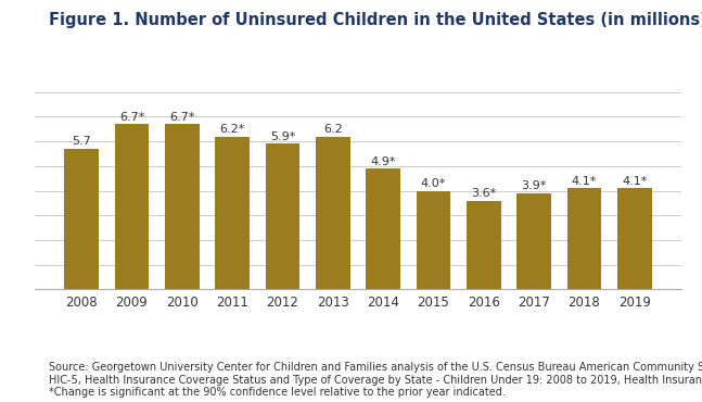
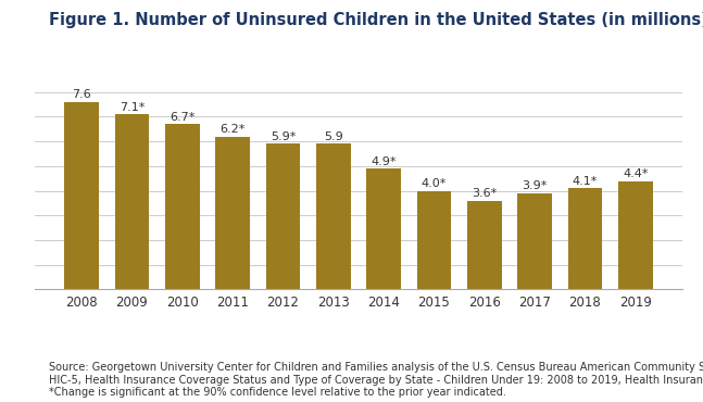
2008: 5.7 -> 7.6
2009: 6.7* -> 7.1*
2013: 6.2 -> 5.9
2019: 4.1* -> 4.4*
